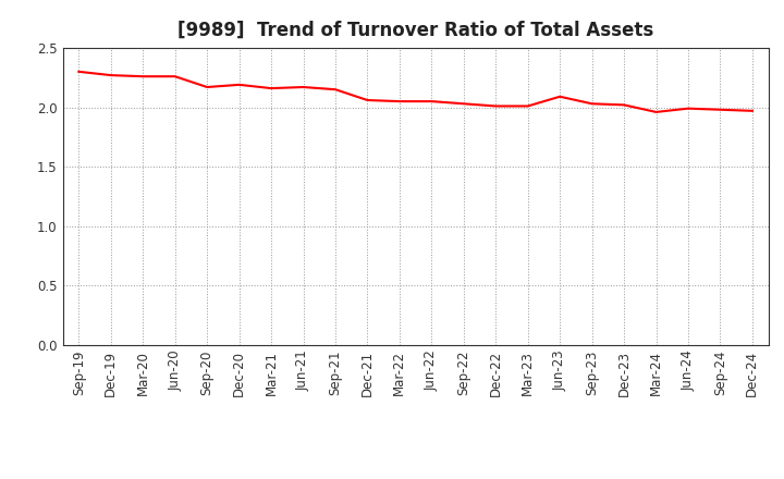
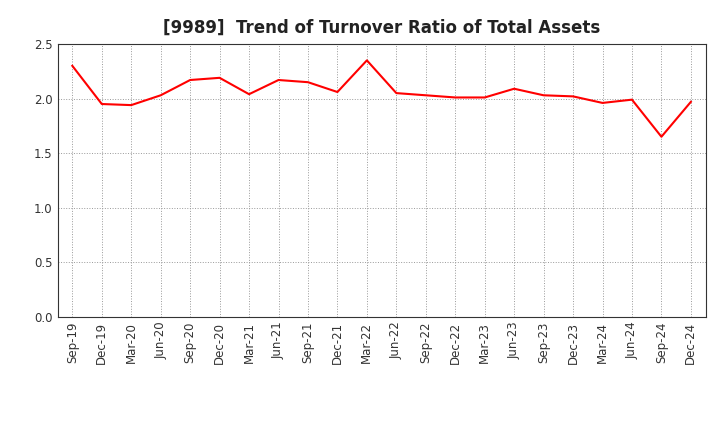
Dec-19: 2.27 -> 1.95
Mar-20: 2.26 -> 1.94
Jun-20: 2.26 -> 2.03
Mar-21: 2.16 -> 2.04
Mar-22: 2.05 -> 2.35
Sep-24: 1.98 -> 1.65
